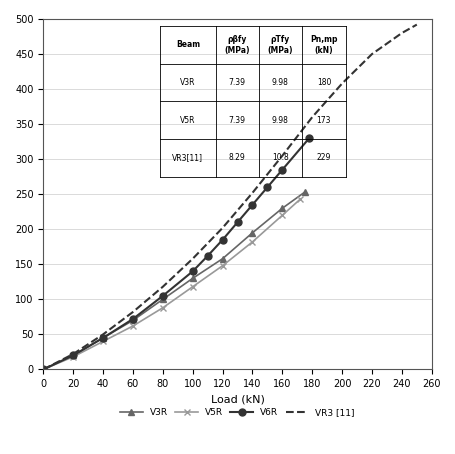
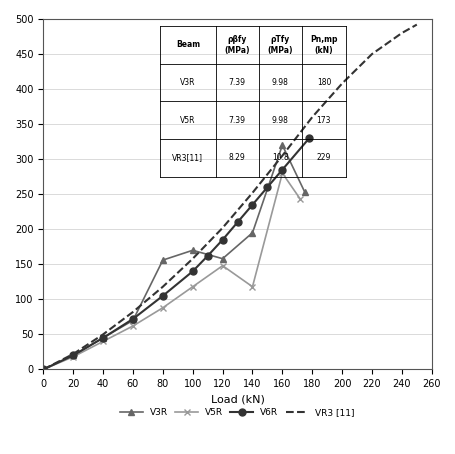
V3R/80: 100 -> 156
V3R/100: 130 -> 170
V5R/140: 182 -> 118
V3R/160: 230 -> 320
V5R/160: 220 -> 280
